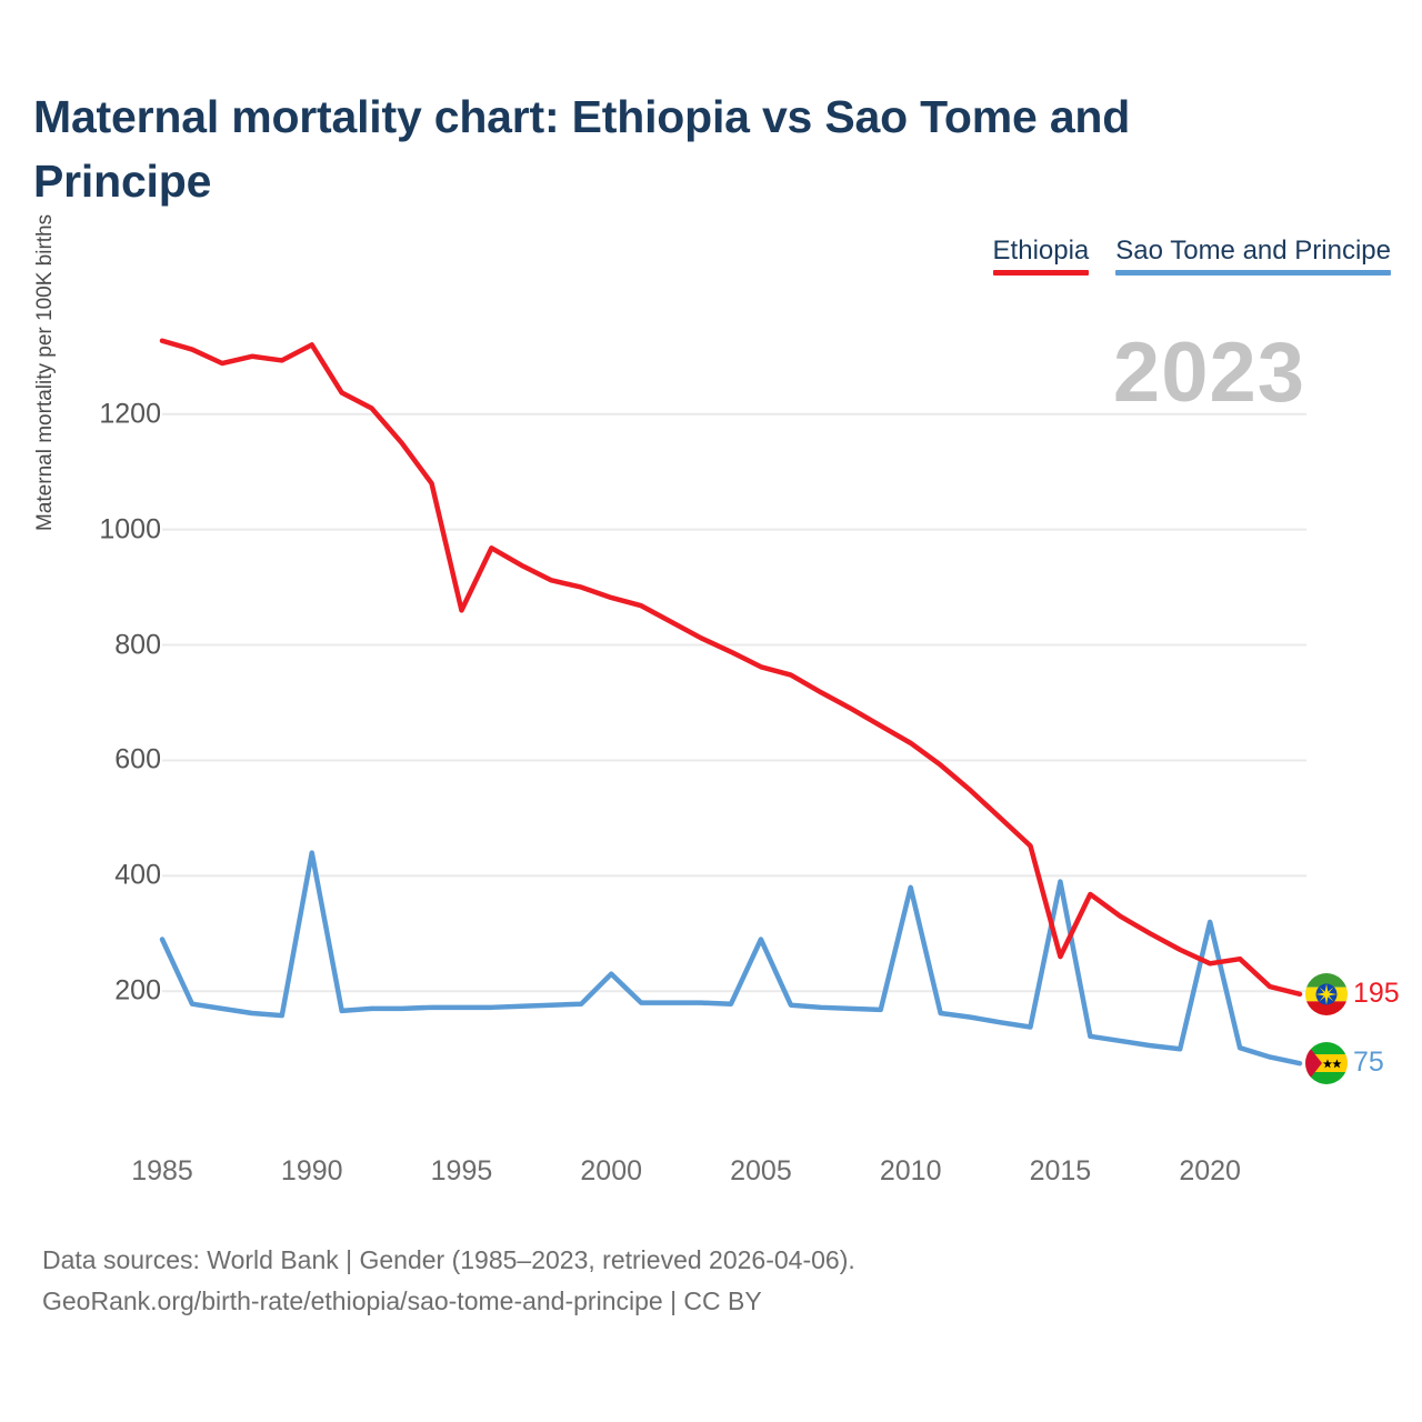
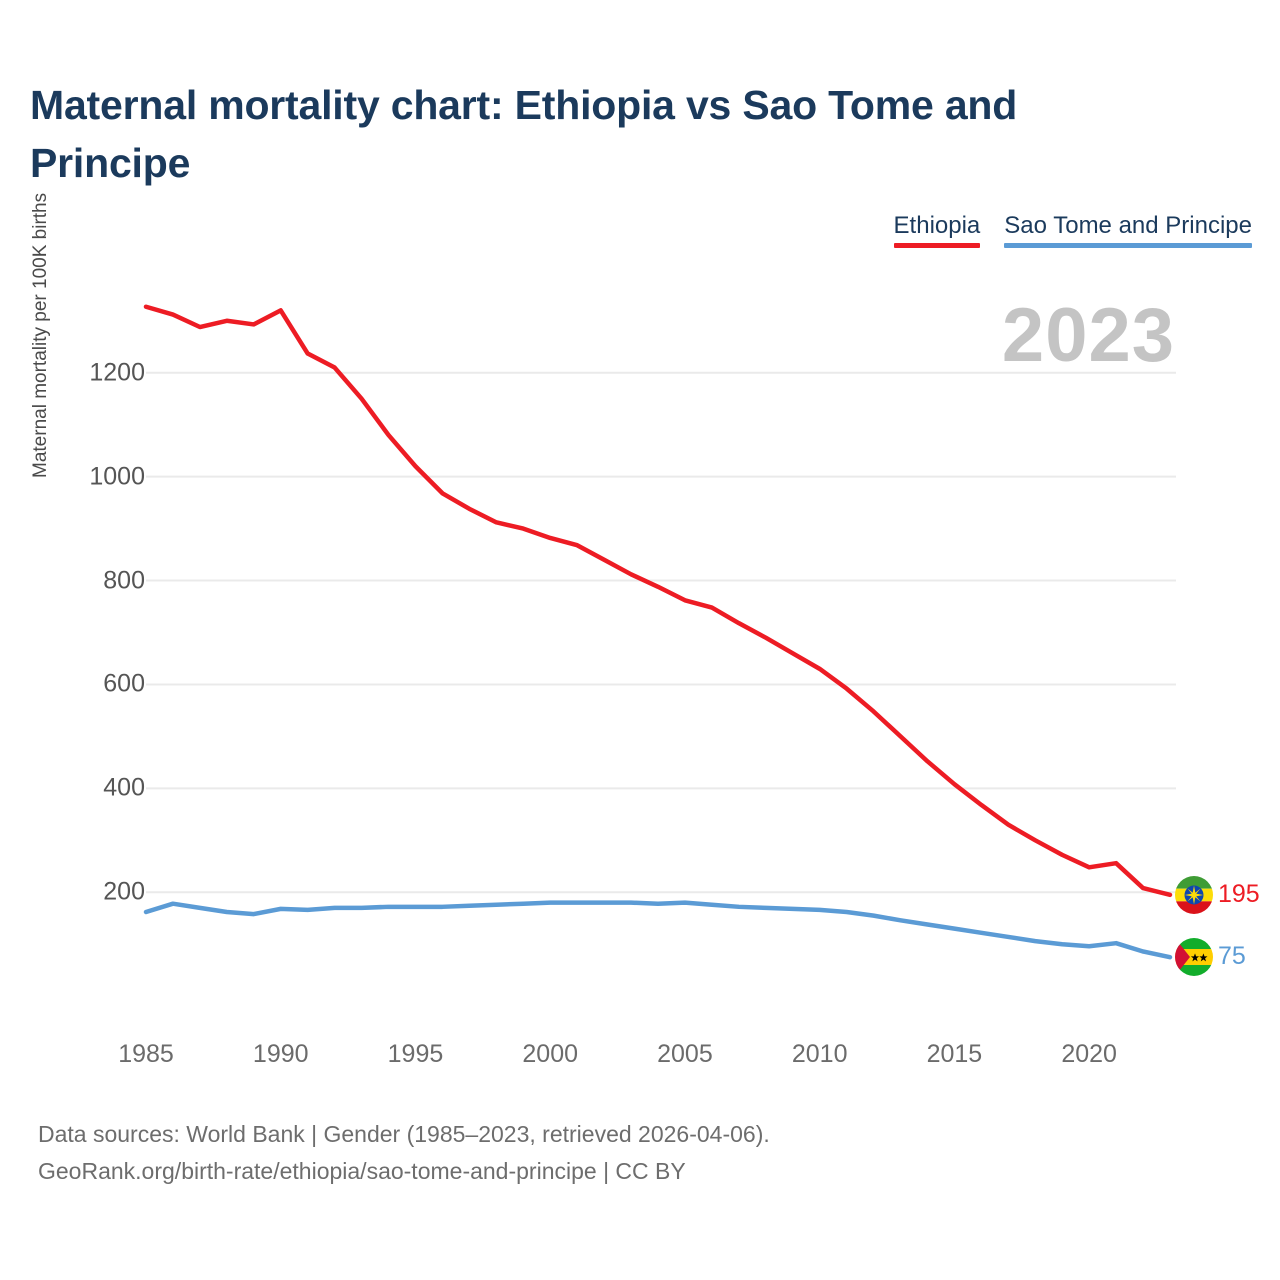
Sao Tome and Principe/1985: 290 -> 160
Sao Tome and Principe/1990: 440 -> 170
Ethiopia/1995: 860 -> 1020
Sao Tome and Principe/2000: 230 -> 180
Sao Tome and Principe/2005: 290 -> 180
Sao Tome and Principe/2010: 380 -> 170
Ethiopia/2015: 260 -> 410
Sao Tome and Principe/2015: 390 -> 130
Sao Tome and Principe/2020: 320 -> 100
